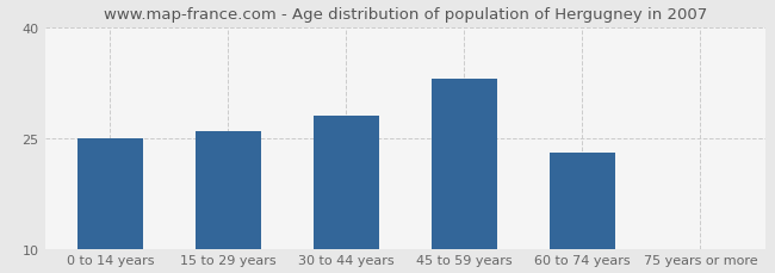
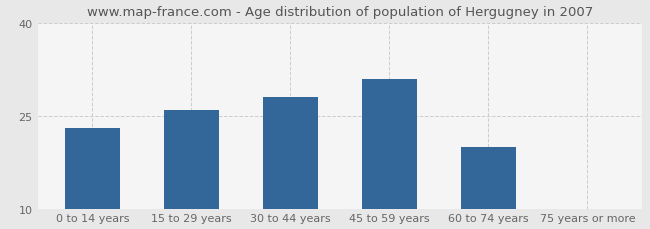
0 to 14 years: 25 -> 23
45 to 59 years: 33 -> 31
60 to 74 years: 23 -> 20
